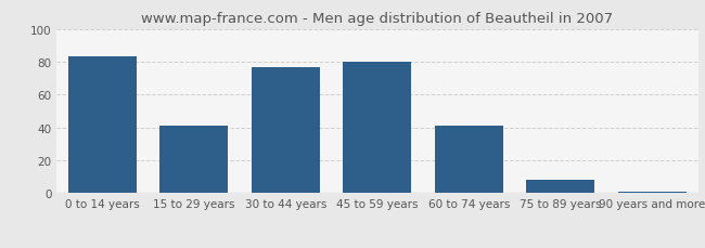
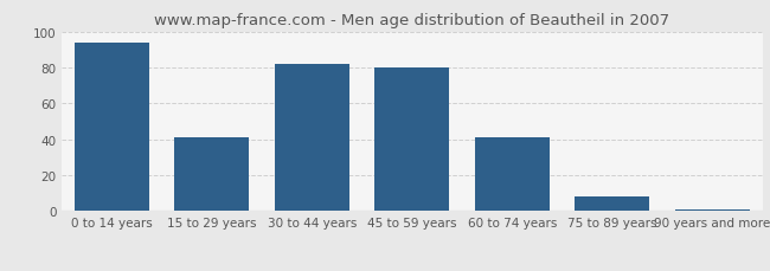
0 to 14 years: 83 -> 94
30 to 44 years: 77 -> 82
